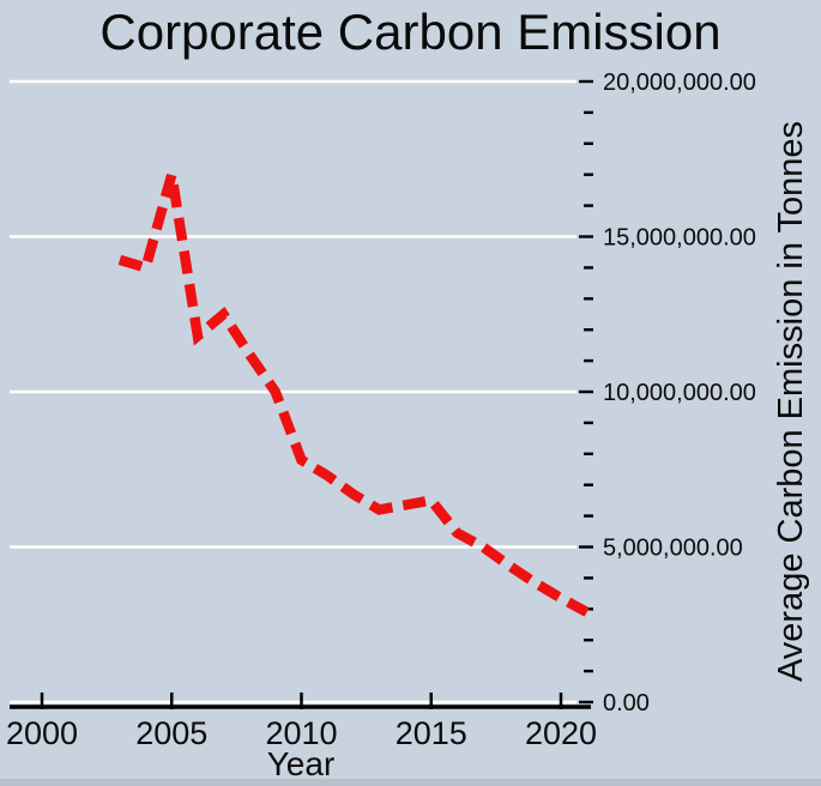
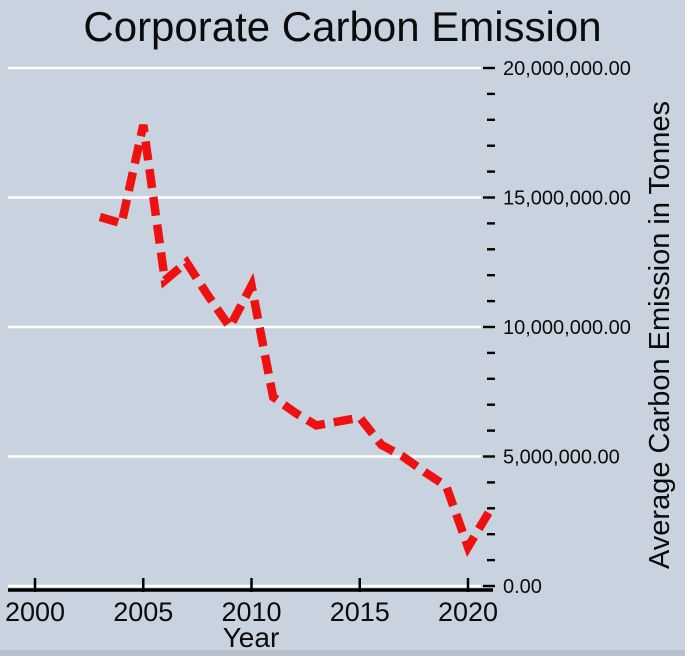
2005: 17000000 -> 17800000
2010: 7800000 -> 11600000
2020: 3400000 -> 1500000
